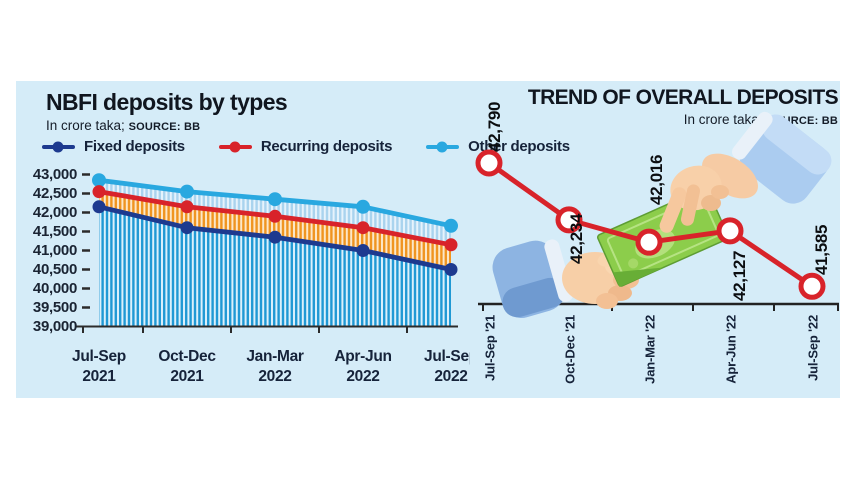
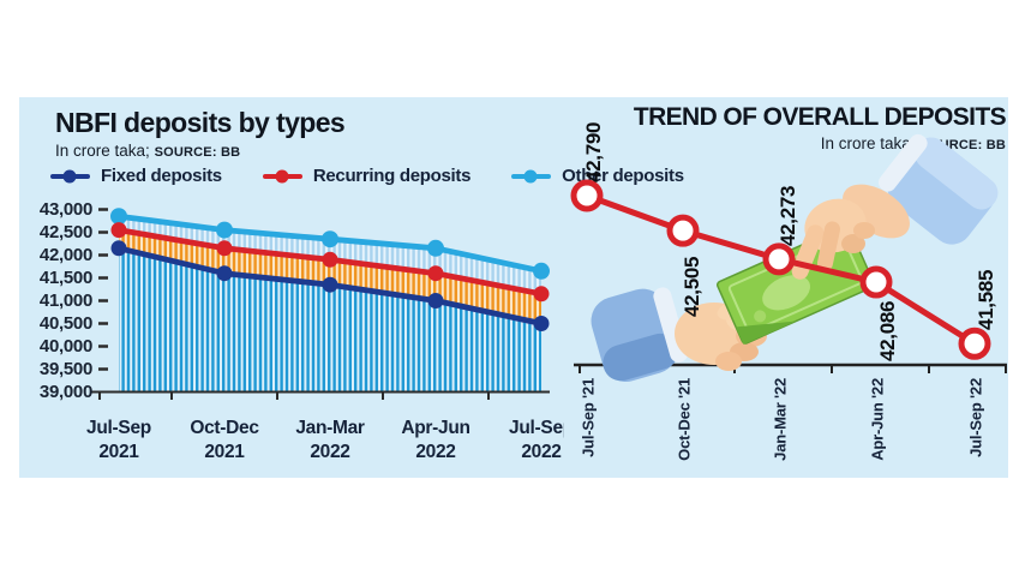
TREND OF OVERALL DEPOSITS/Oct-Dec '21: 42,234 -> 42,505
TREND OF OVERALL DEPOSITS/Jan-Mar '22: 42,016 -> 42,273
TREND OF OVERALL DEPOSITS/Apr-Jun '22: 42,127 -> 42,086
